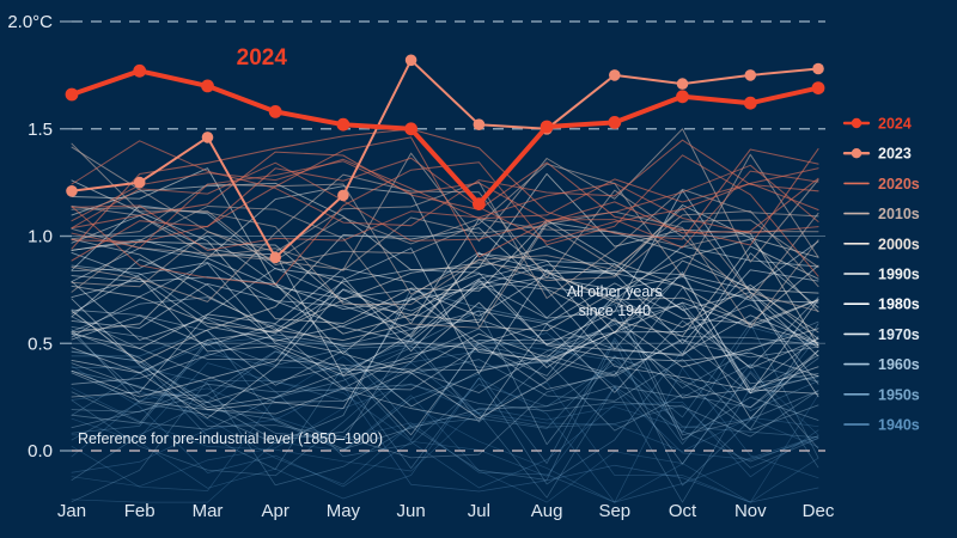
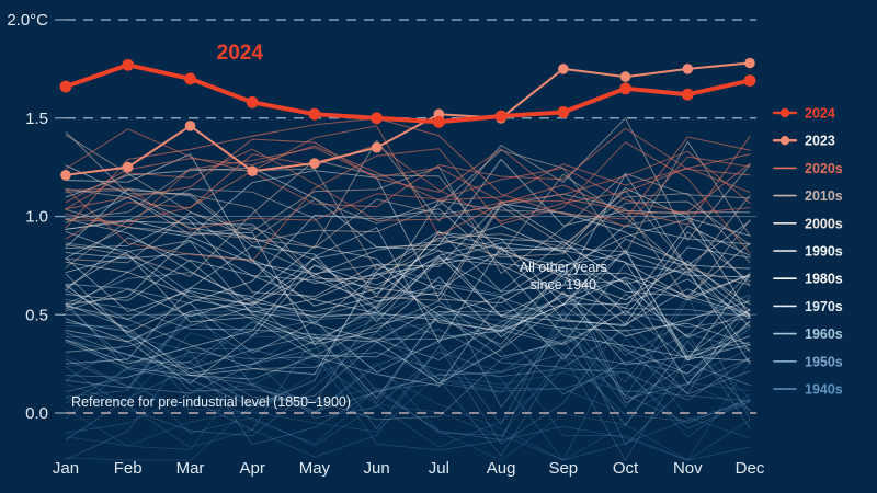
2023/Apr: 0.90 -> 1.23
2023/May: 1.19 -> 1.27
2023/Jun: 1.82 -> 1.35
2024/Jul: 1.15 -> 1.48
